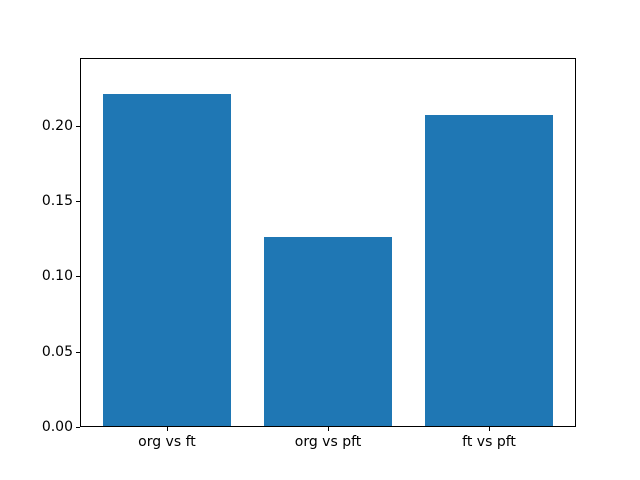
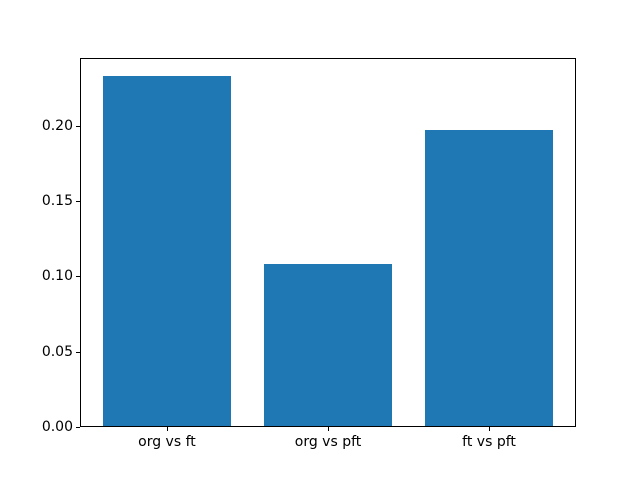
org vs ft: 0.221 -> 0.233
org vs pft: 0.126 -> 0.108
ft vs pft: 0.207 -> 0.197
